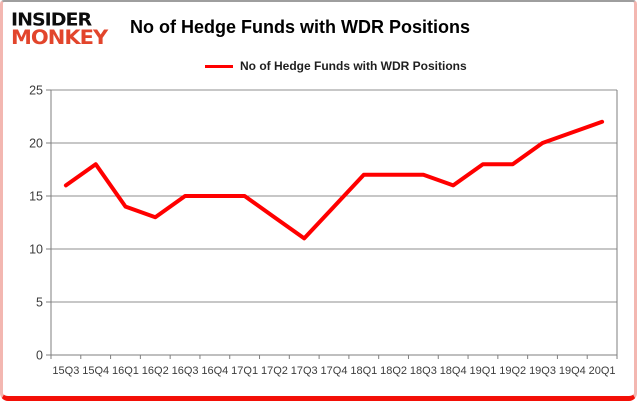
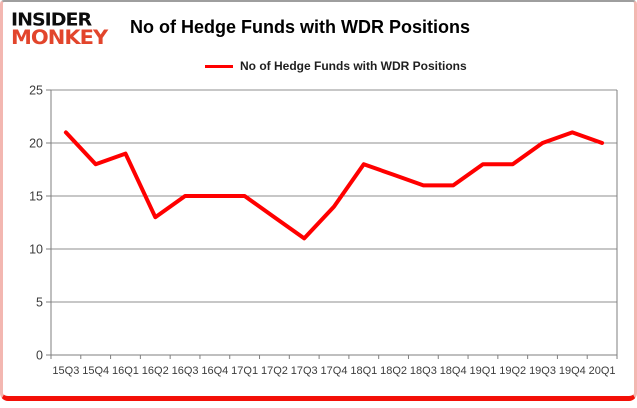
15Q3: 16 -> 21
16Q1: 14 -> 19
18Q1: 17 -> 18
18Q3: 17 -> 16
20Q1: 22 -> 20
